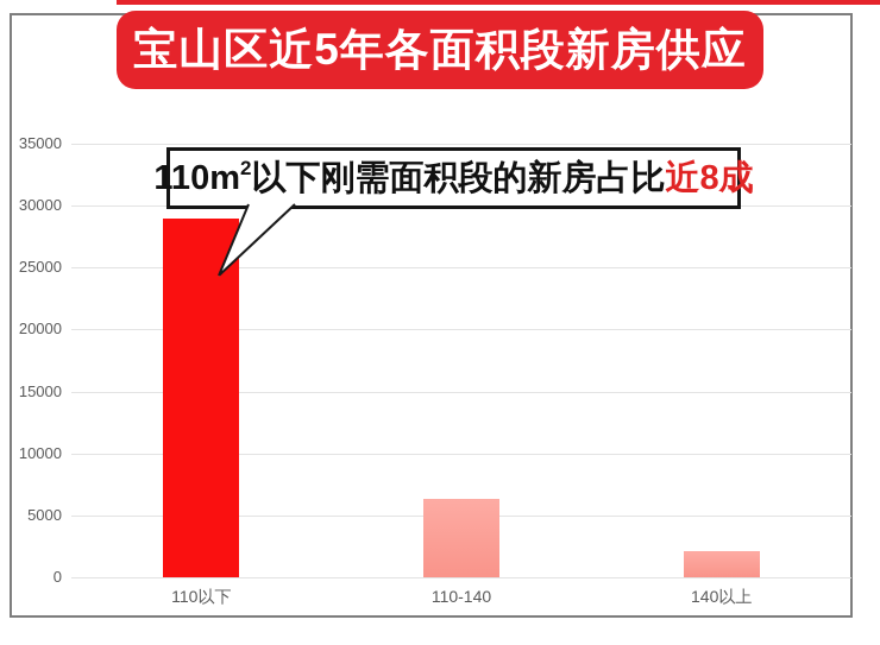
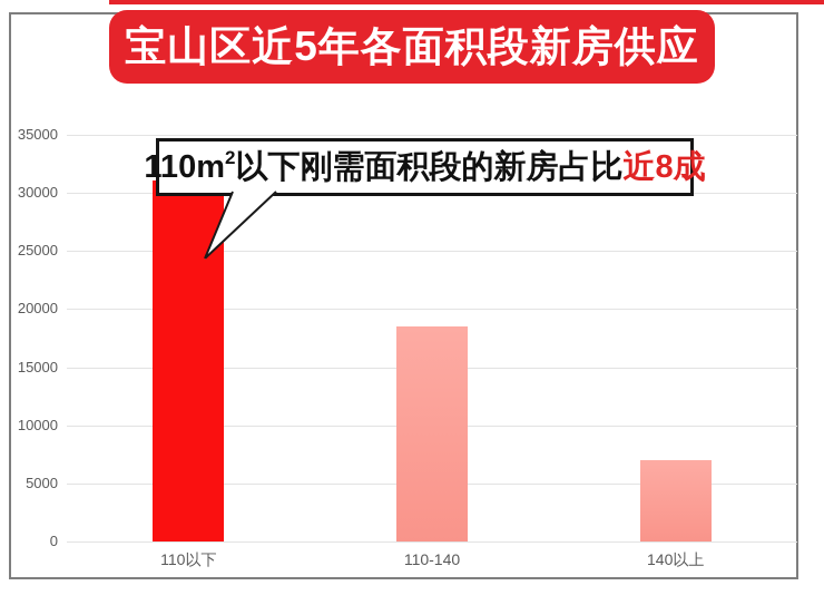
110以下: 29000 -> 31100
110-140: 6300 -> 18500
140以上: 2100 -> 7000
